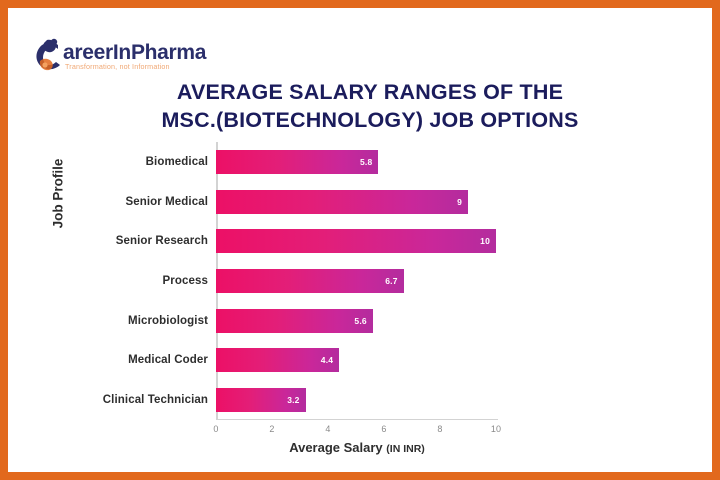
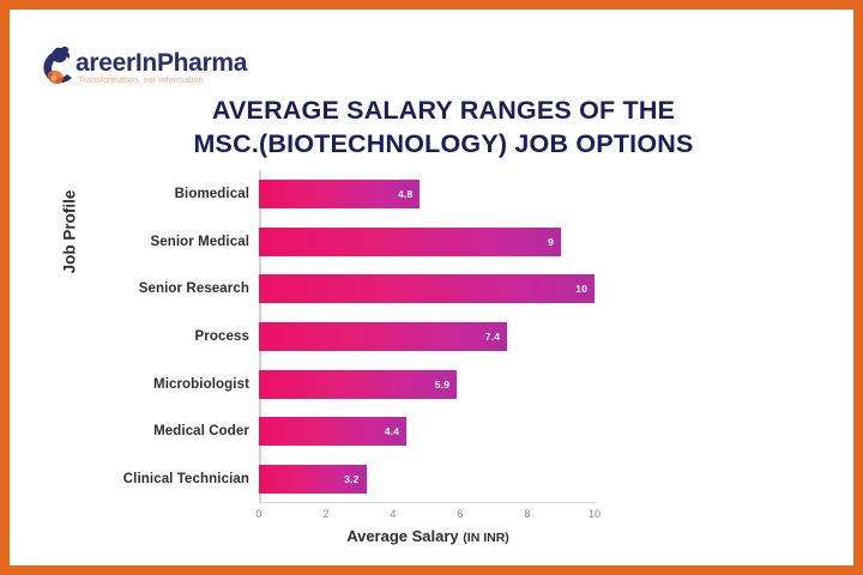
Biomedical: 5.8 -> 4.8
Process: 6.7 -> 7.4
Microbiologist: 5.6 -> 5.9
